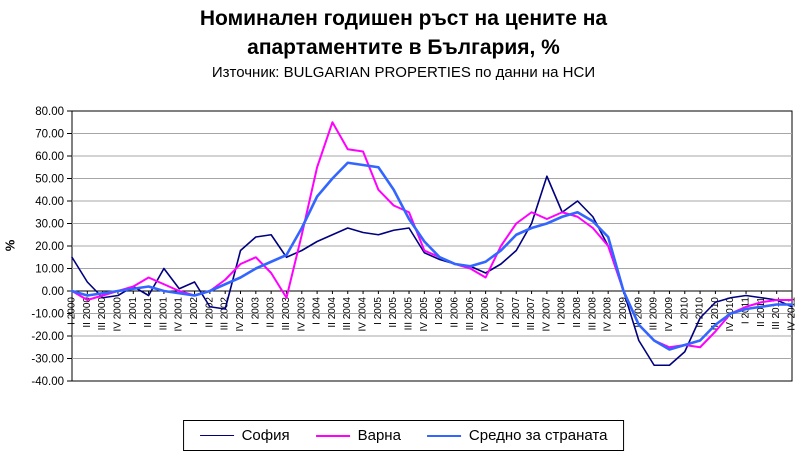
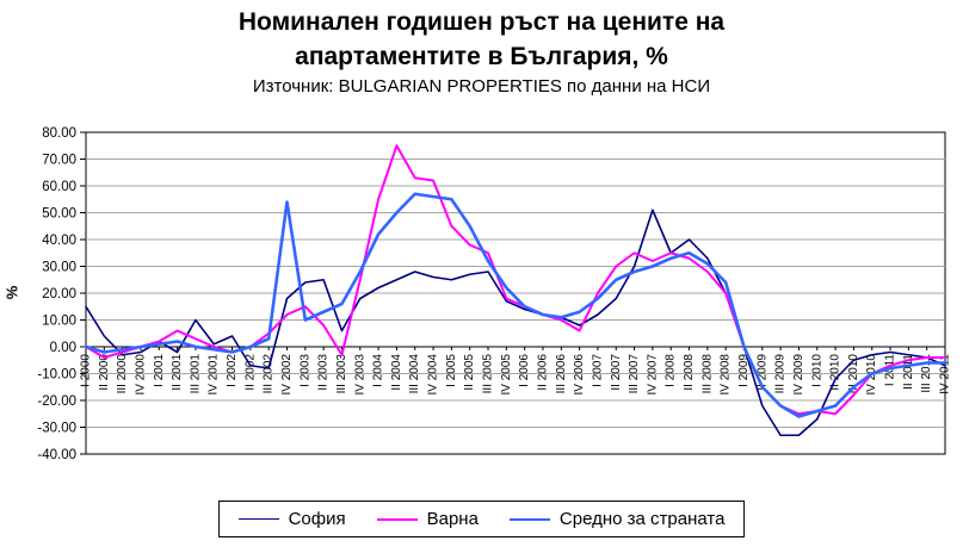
Средно за страната/IV 2002: 6 -> 54
София/III 2003: 15 -> 6
